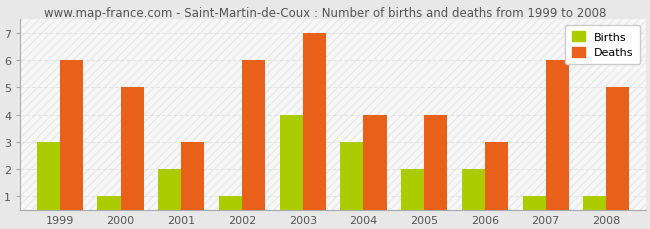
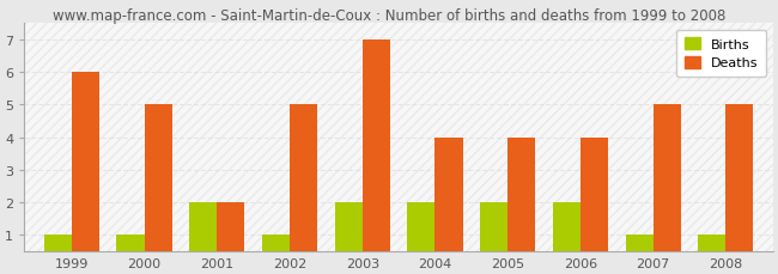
Births/1999: 3 -> 1
Deaths/2001: 3 -> 2
Deaths/2002: 6 -> 5
Births/2003: 4 -> 2
Births/2004: 3 -> 2
Deaths/2006: 3 -> 4
Deaths/2007: 6 -> 5
